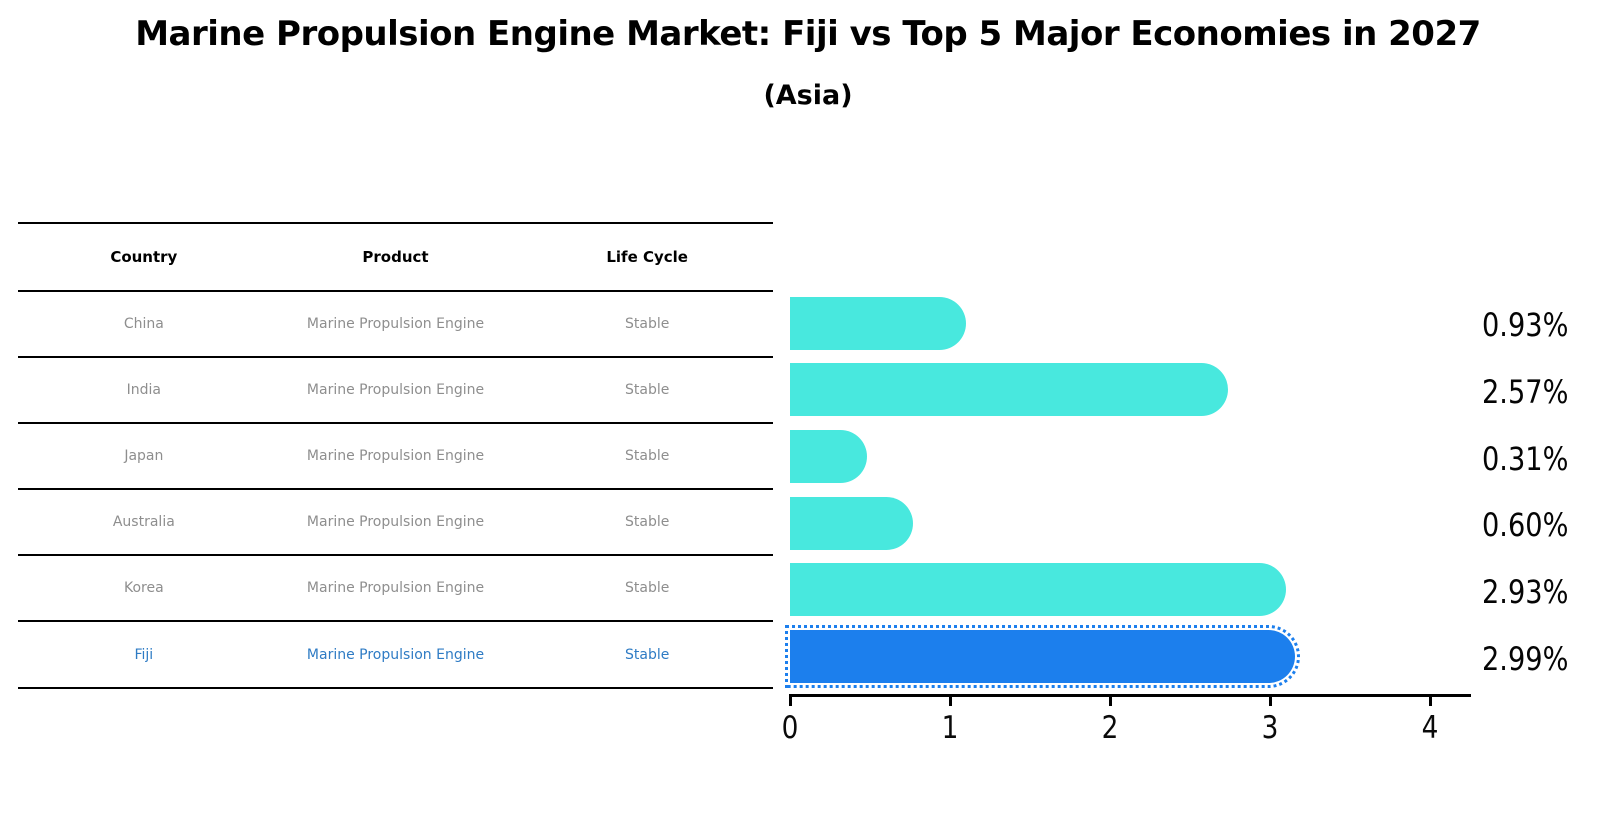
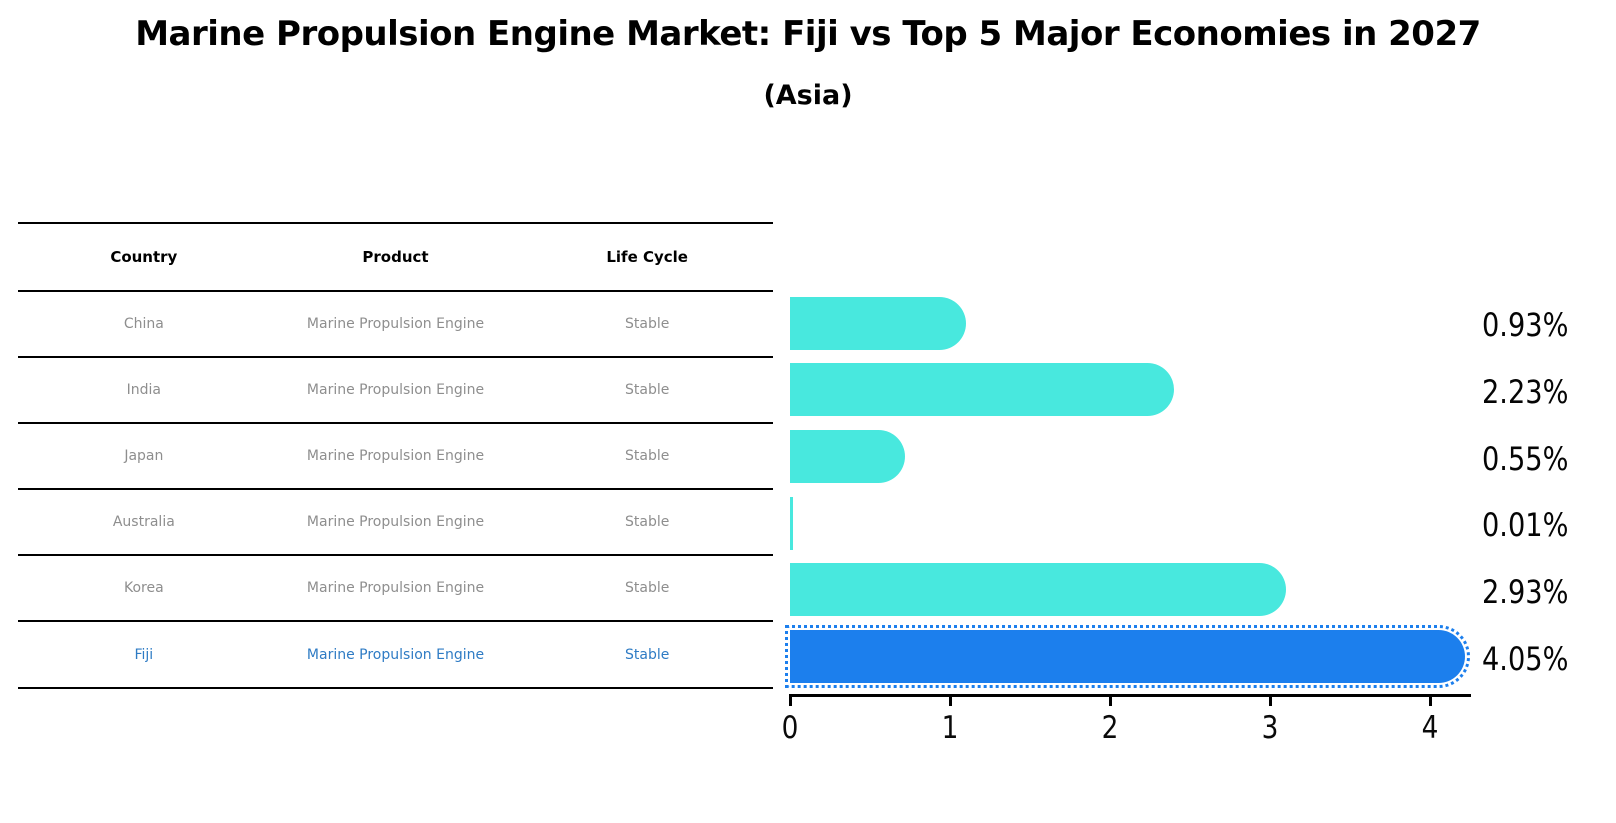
India: 2.57% -> 2.23%
Japan: 0.31% -> 0.55%
Australia: 0.60% -> 0.01%
Fiji: 2.99% -> 4.05%
